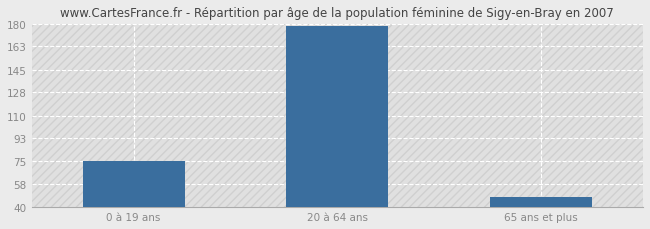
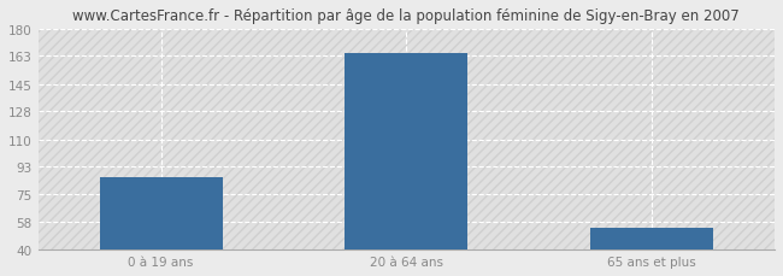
0 à 19 ans: 75 -> 86
20 à 64 ans: 179 -> 165
65 ans et plus: 48 -> 54
